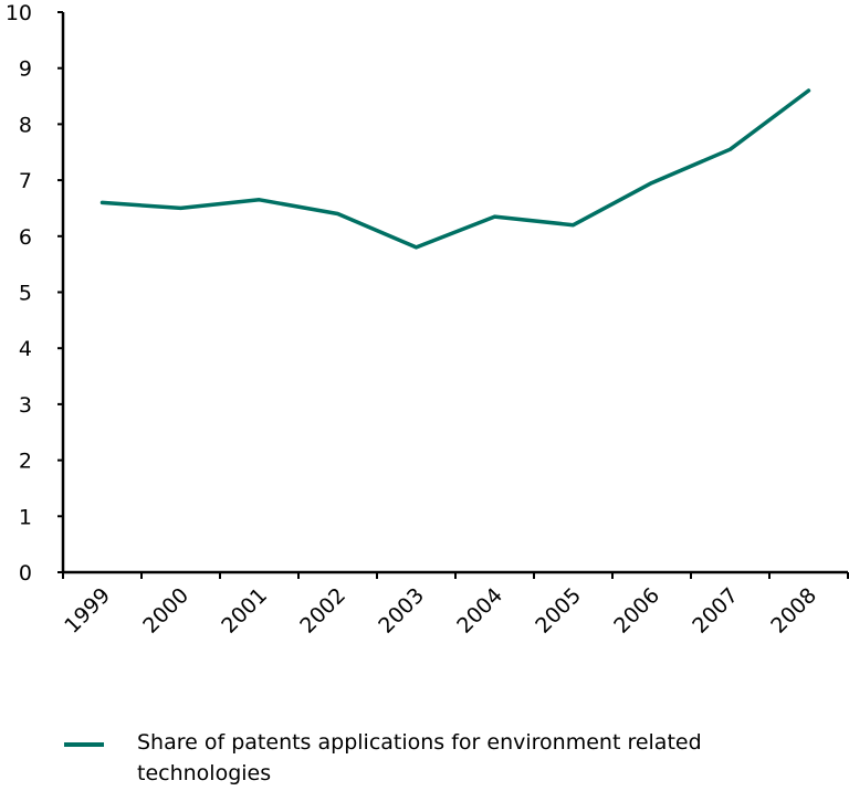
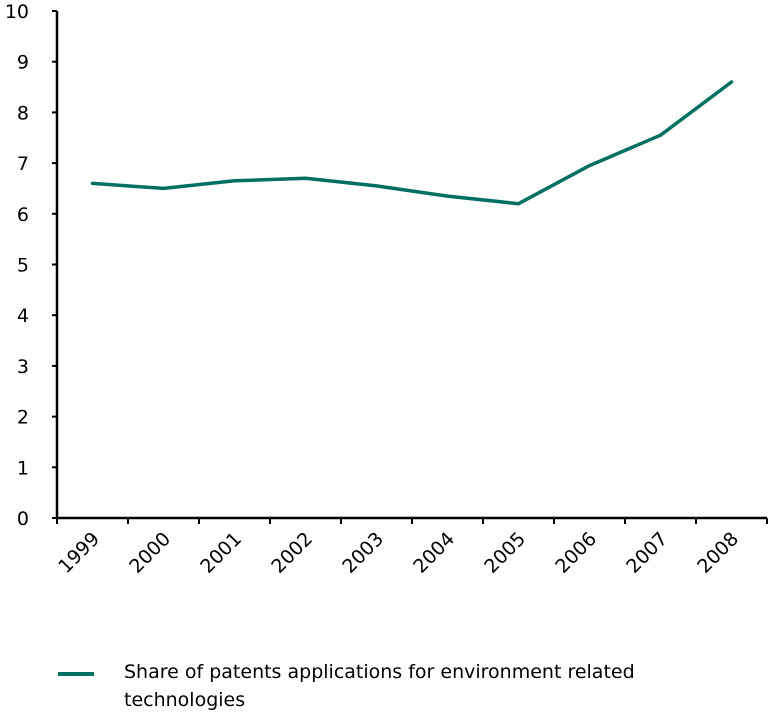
2002: 6.4 -> 6.7
2003: 5.8 -> 6.5
